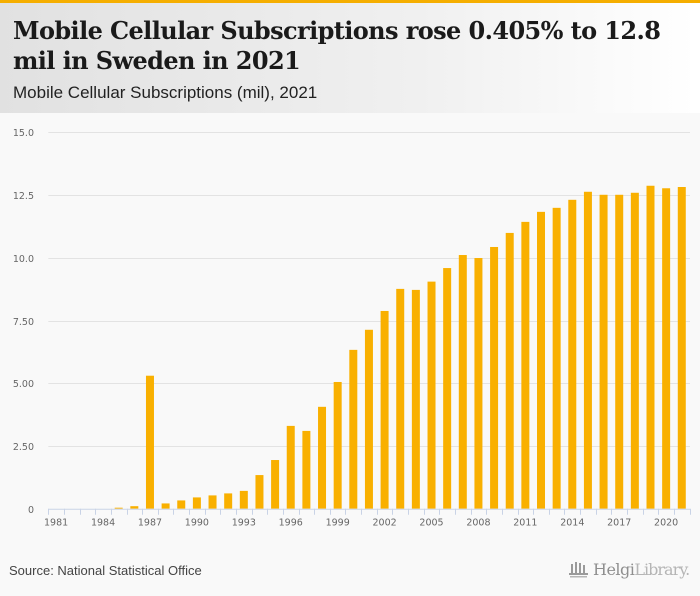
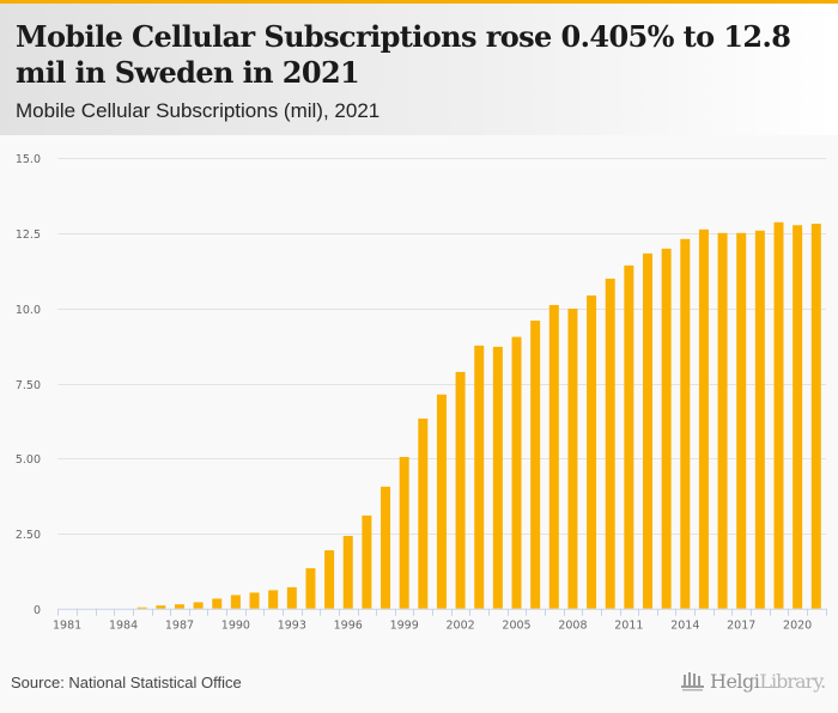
1987: 5.3 -> 0.1
1996: 3.3 -> 2.4
